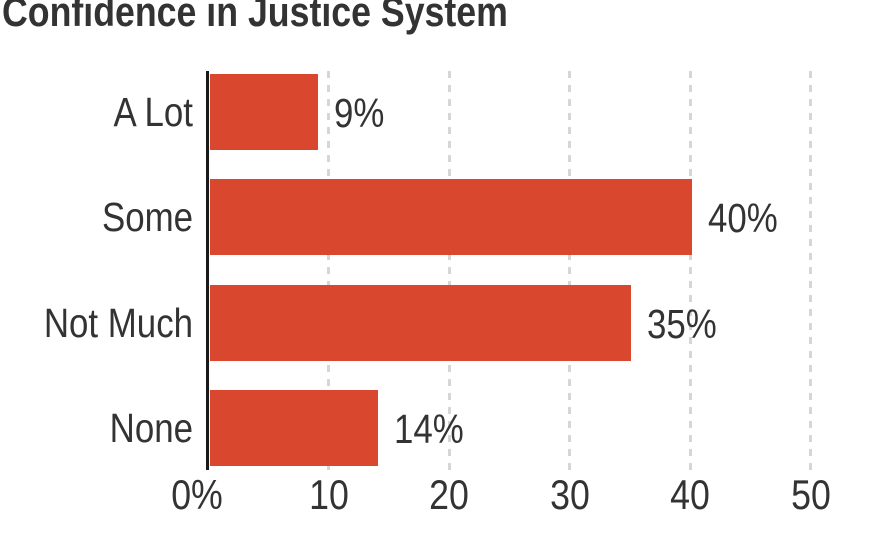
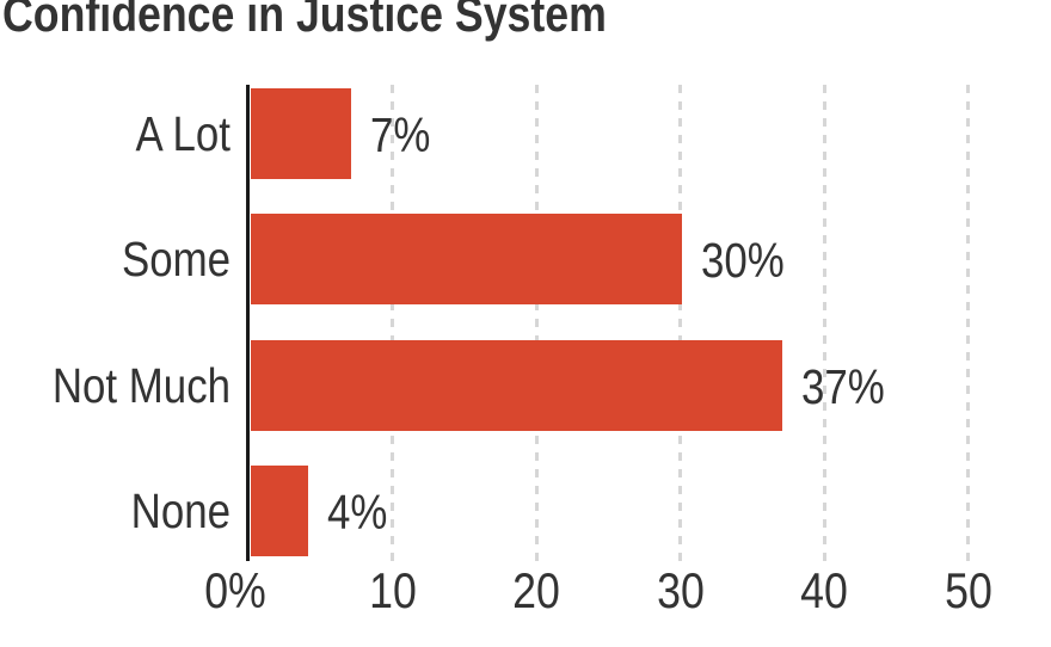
A Lot: 9% -> 7%
Some: 40% -> 30%
Not Much: 35% -> 37%
None: 14% -> 4%
